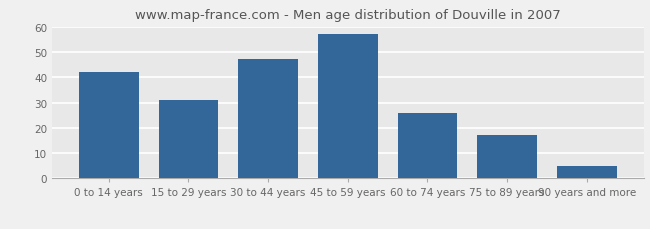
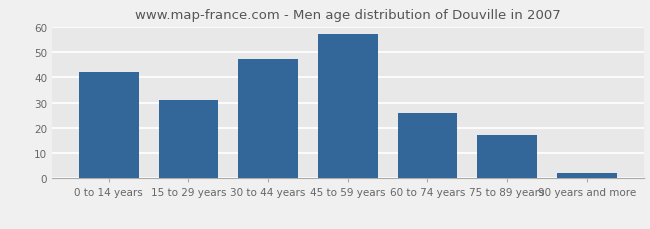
90 years and more: 5 -> 2
